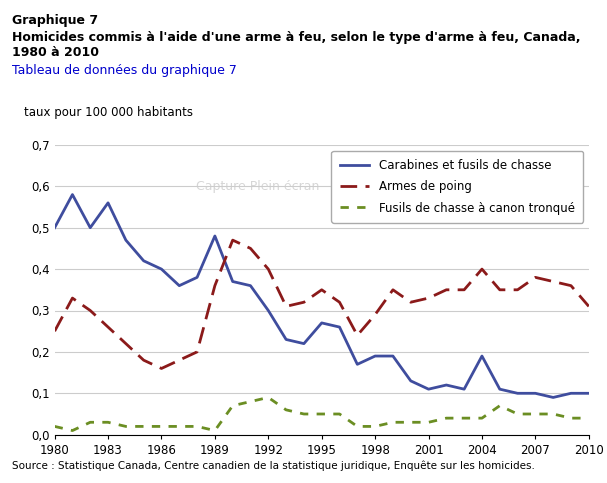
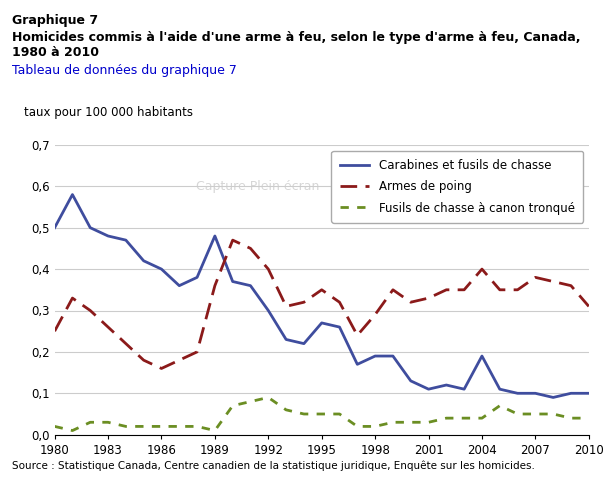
Carabines et fusils de chasse/1983: 0,56 -> 0,48
